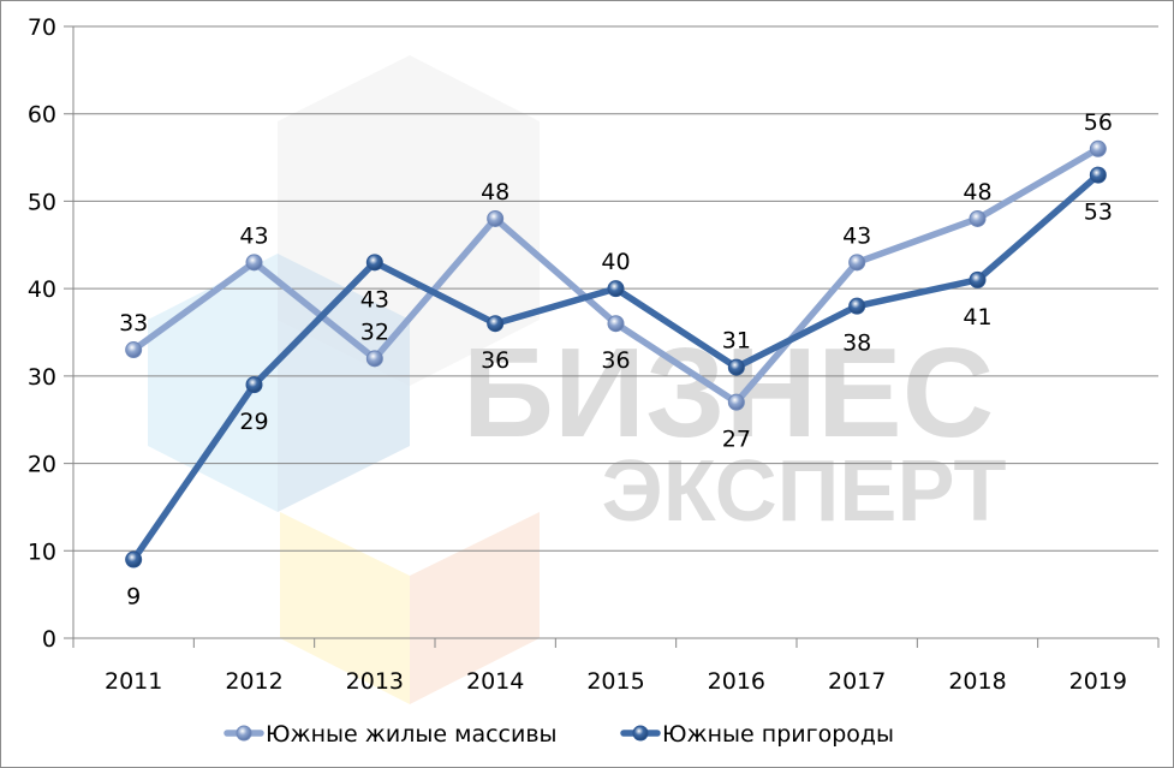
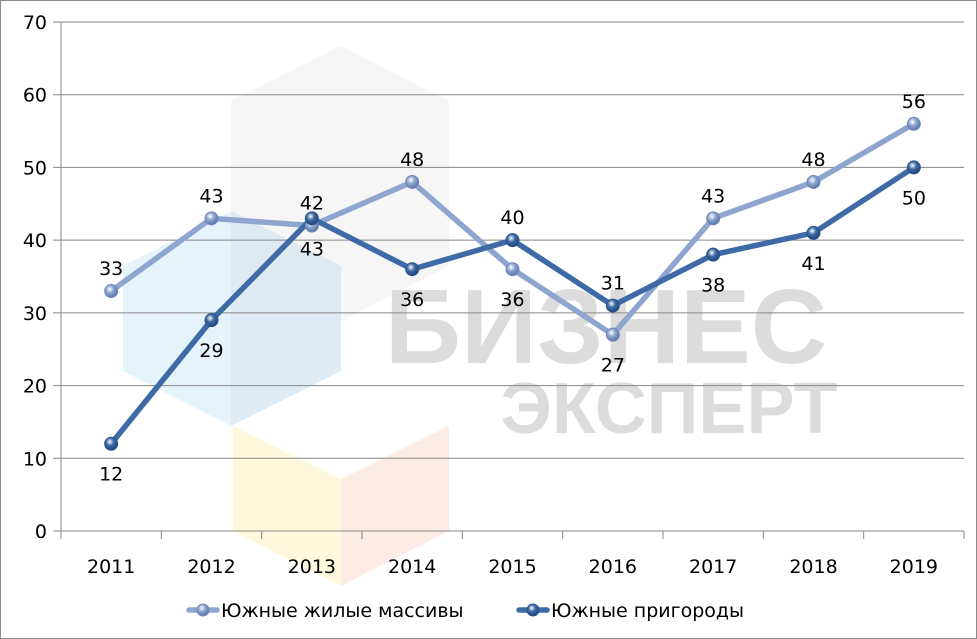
Южные пригороды/2011: 9 -> 12
Южные жилые массивы/2013: 32 -> 42
Южные пригороды/2019: 53 -> 50
